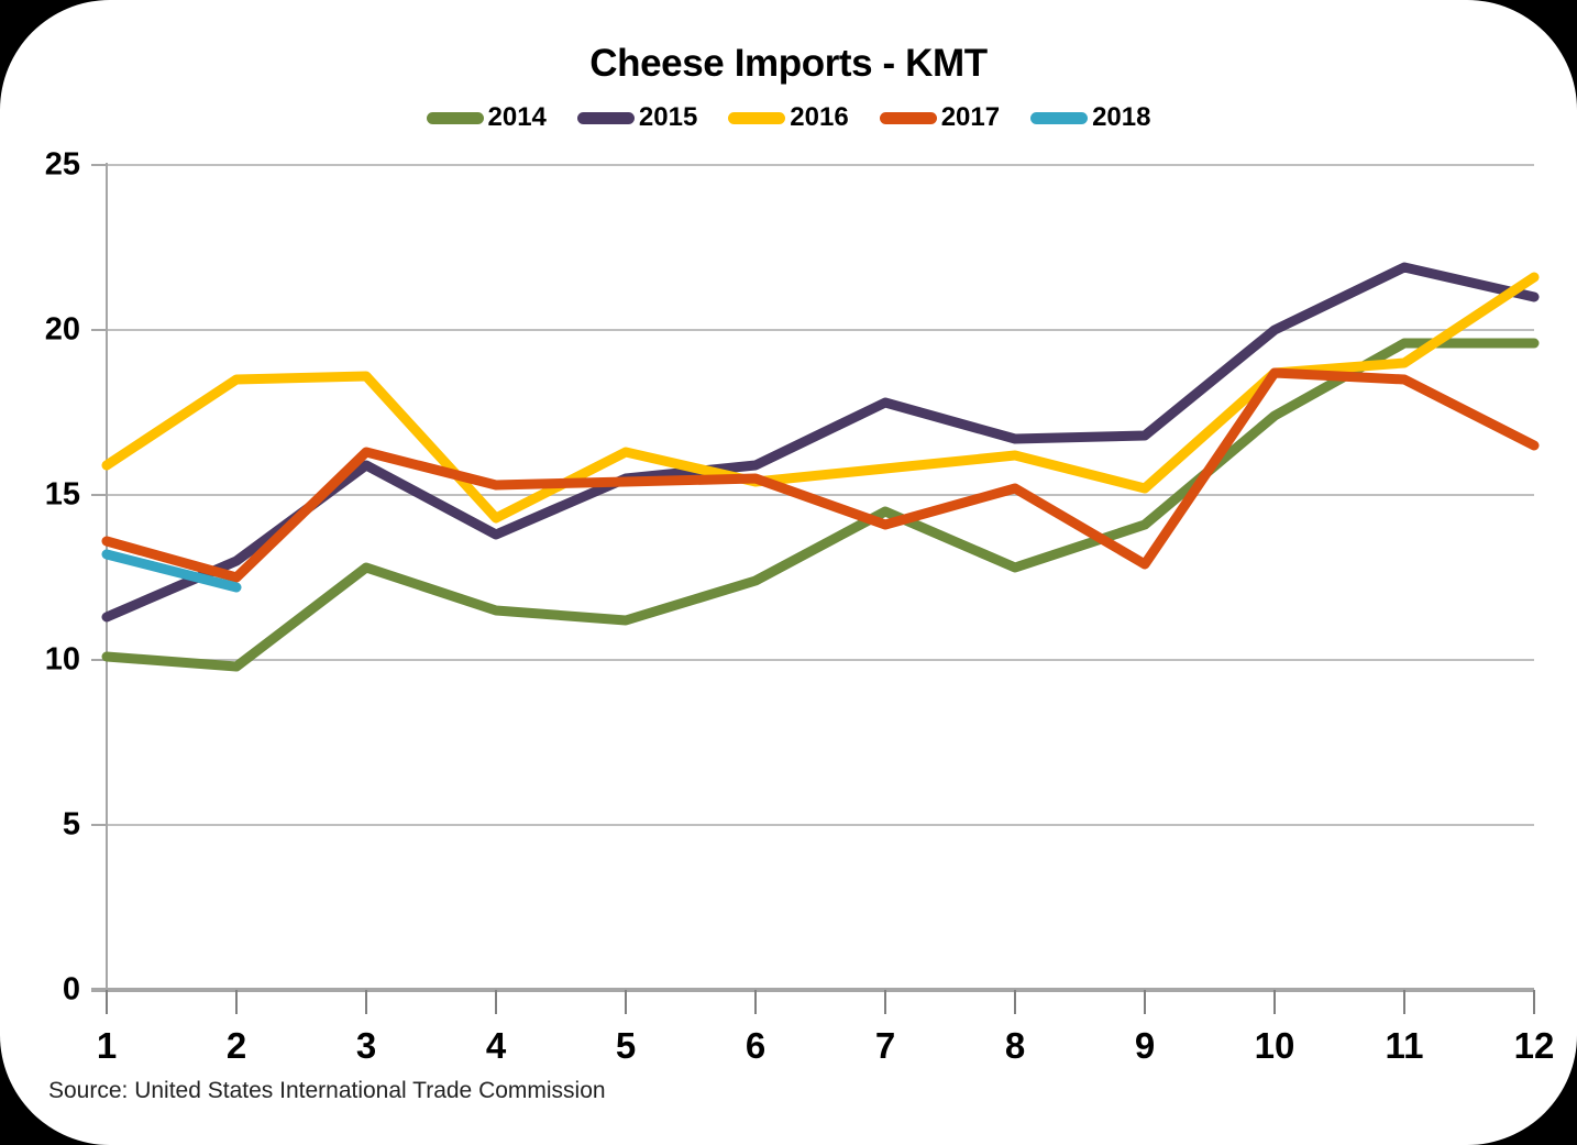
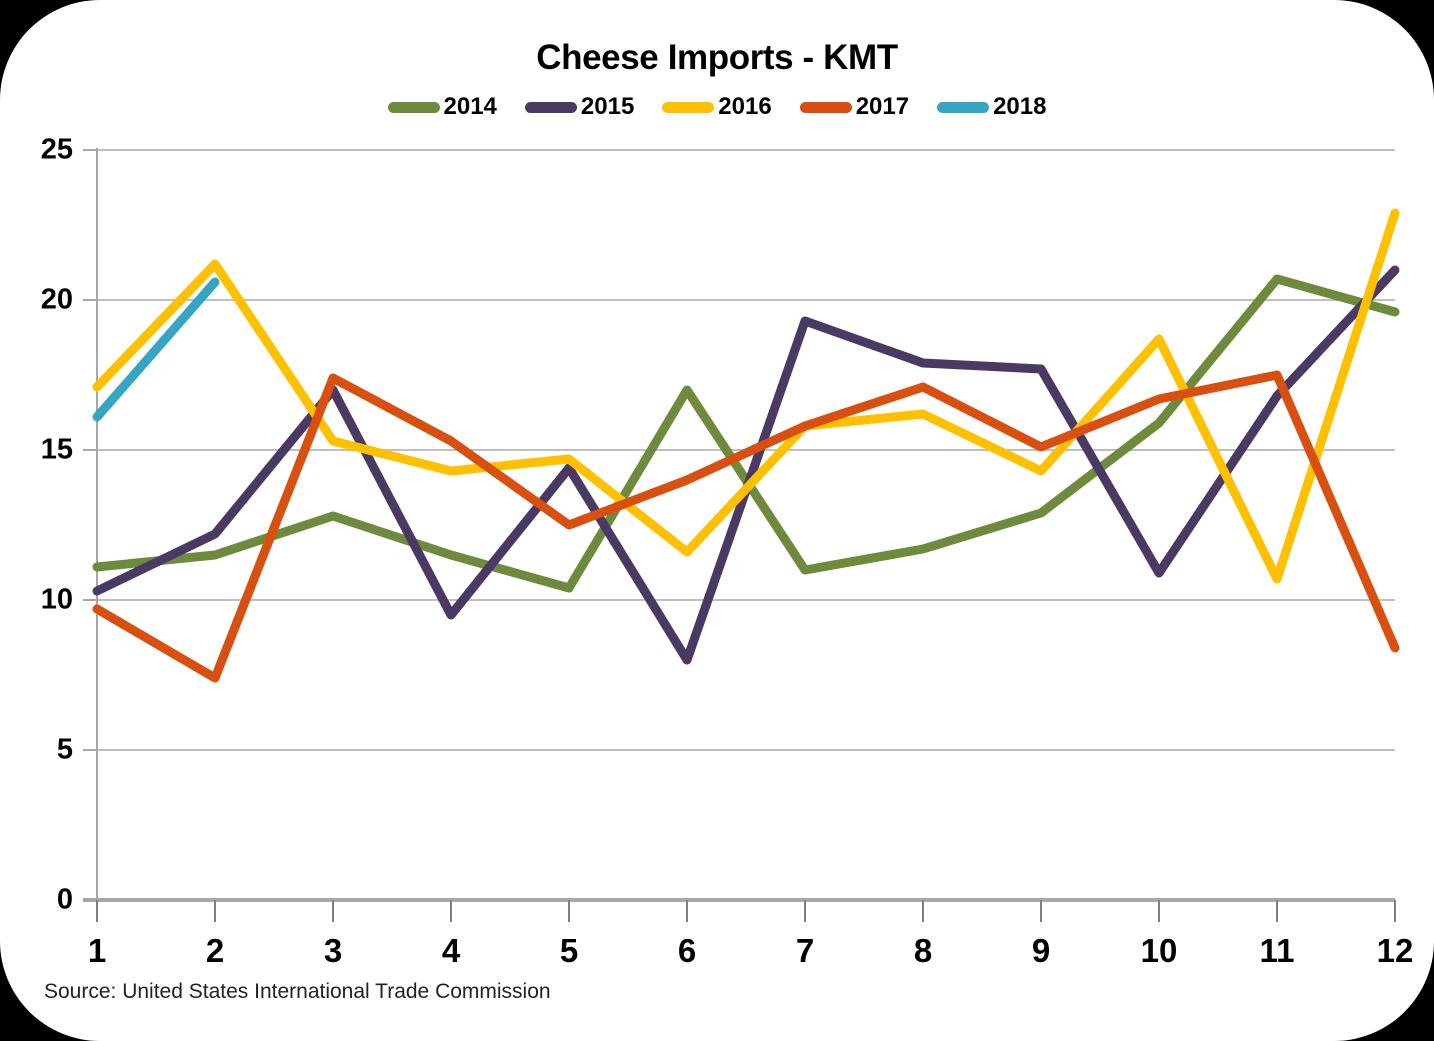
2014/1: 10.1 -> 11.1
2015/1: 11.3 -> 10.3
2016/1: 15.9 -> 17.1
2017/1: 13.6 -> 9.7
2018/1: 13.2 -> 16.1
2014/2: 9.8 -> 11.5
2015/2: 13.0 -> 12.2
2016/2: 18.5 -> 21.2
2017/2: 12.5 -> 7.4
2018/2: 12.2 -> 20.6
2015/3: 15.9 -> 17.0
2016/3: 18.6 -> 15.3
2017/3: 16.3 -> 17.4
2015/4: 13.8 -> 9.5
2014/5: 11.2 -> 10.4
2015/5: 15.5 -> 14.4
2016/5: 16.3 -> 14.7
2017/5: 15.4 -> 12.5
2014/6: 12.4 -> 17.0
2015/6: 15.9 -> 8.0
2016/6: 15.4 -> 11.6
2017/6: 15.5 -> 14.0
2014/7: 14.5 -> 11.0
2015/7: 17.8 -> 19.3
2017/7: 14.1 -> 15.8
2014/8: 12.8 -> 11.7
2015/8: 16.7 -> 17.9
2017/8: 15.2 -> 17.1
2014/9: 14.1 -> 12.9
2015/9: 16.8 -> 17.7
2016/9: 15.2 -> 14.3
2017/9: 12.9 -> 15.1
2014/10: 17.4 -> 15.9
2015/10: 20.0 -> 10.9
2017/10: 18.7 -> 16.7
2014/11: 19.6 -> 20.7
2015/11: 21.9 -> 16.8
2016/11: 19.0 -> 10.7
2017/11: 18.5 -> 17.5
2016/12: 21.6 -> 22.9
2017/12: 16.5 -> 8.4
